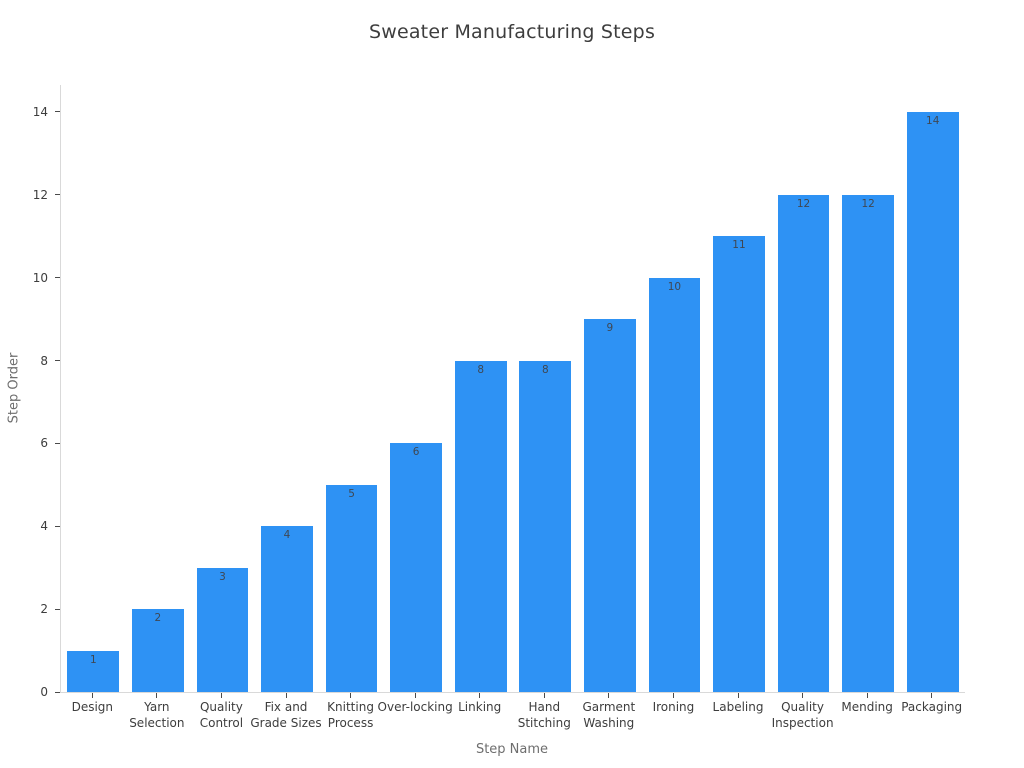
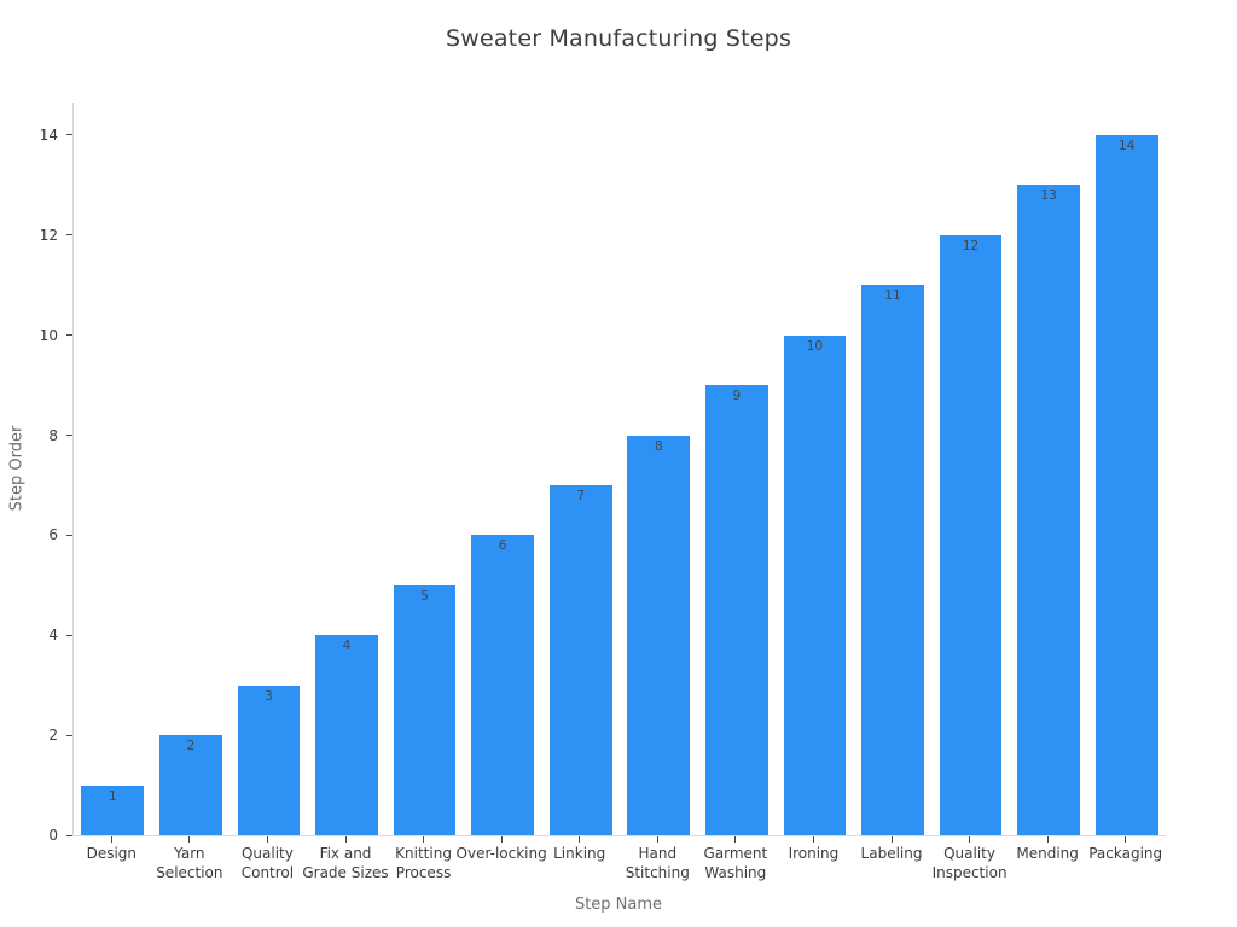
Linking: 8 -> 7
Mending: 12 -> 13
